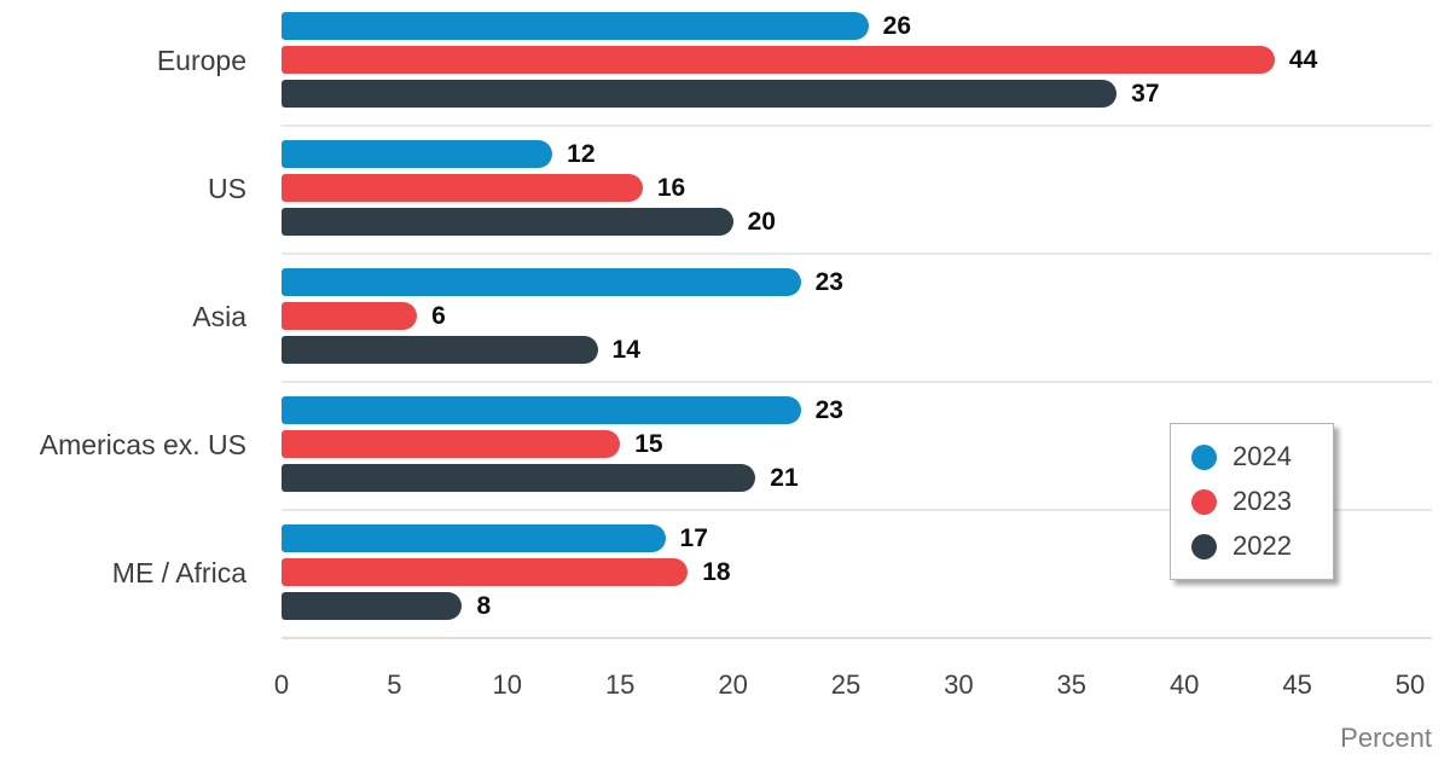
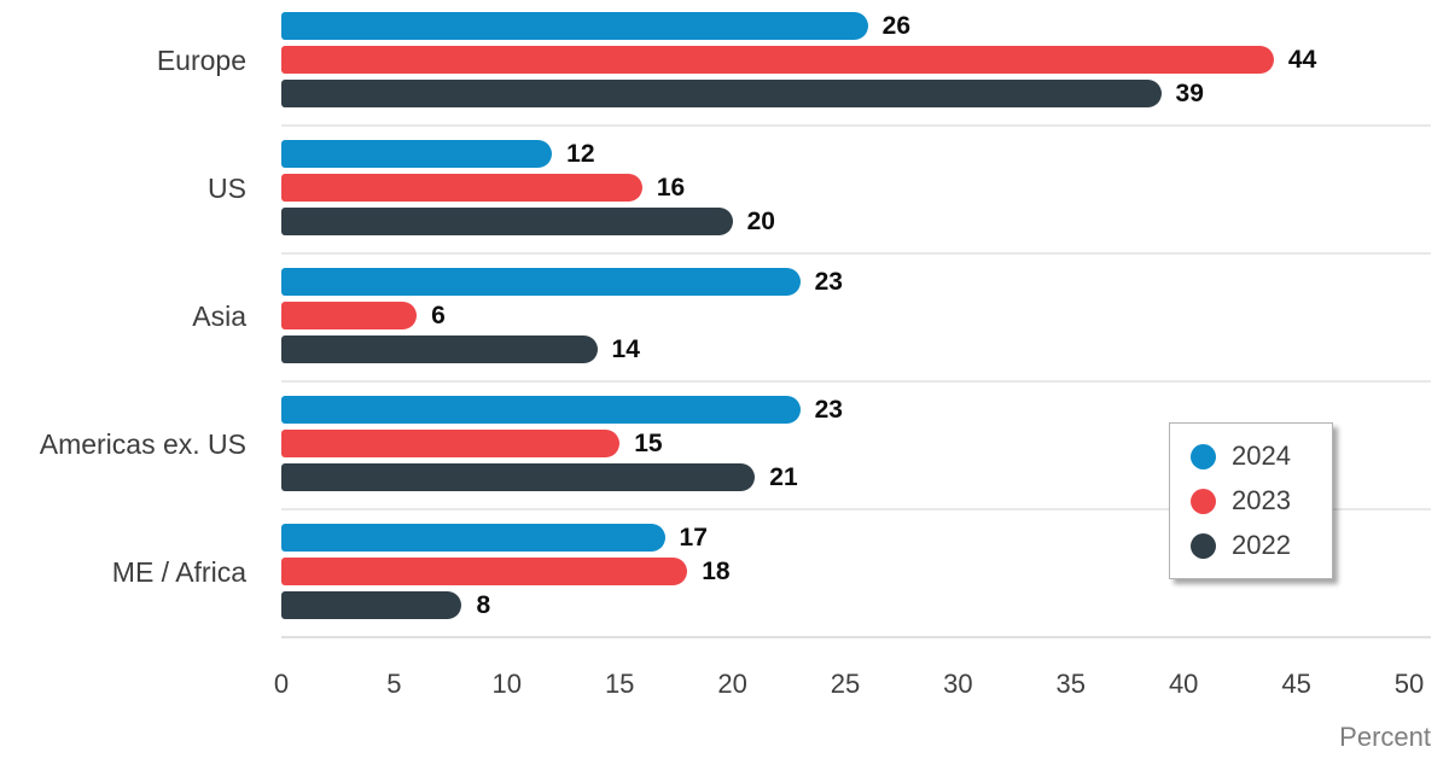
2022/Europe: 37 -> 39
